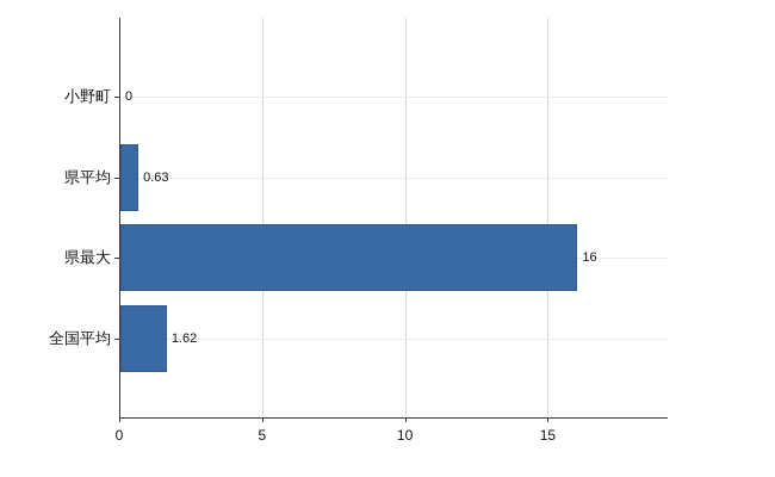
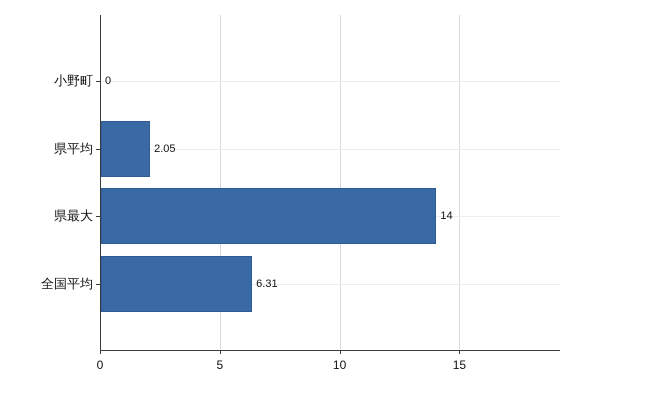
県平均: 0.63 -> 2.05
県最大: 16 -> 14
全国平均: 1.62 -> 6.31
